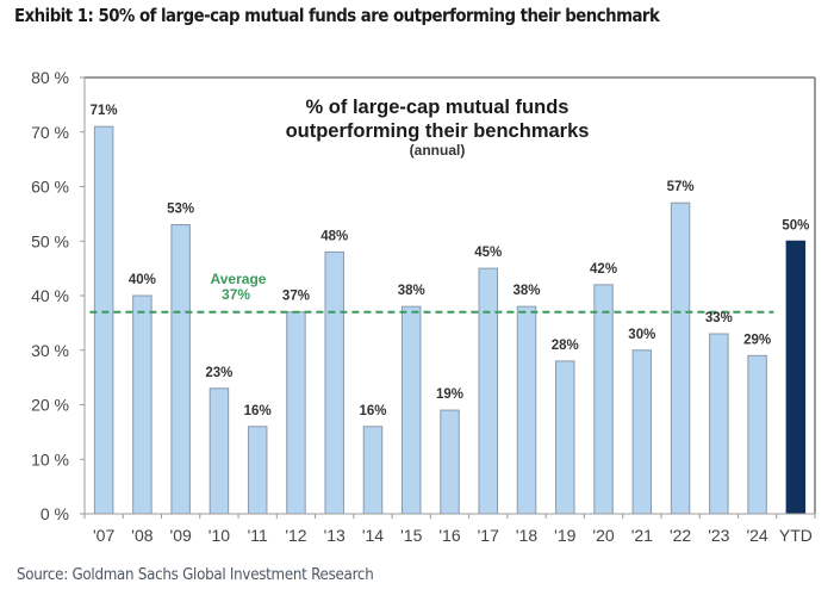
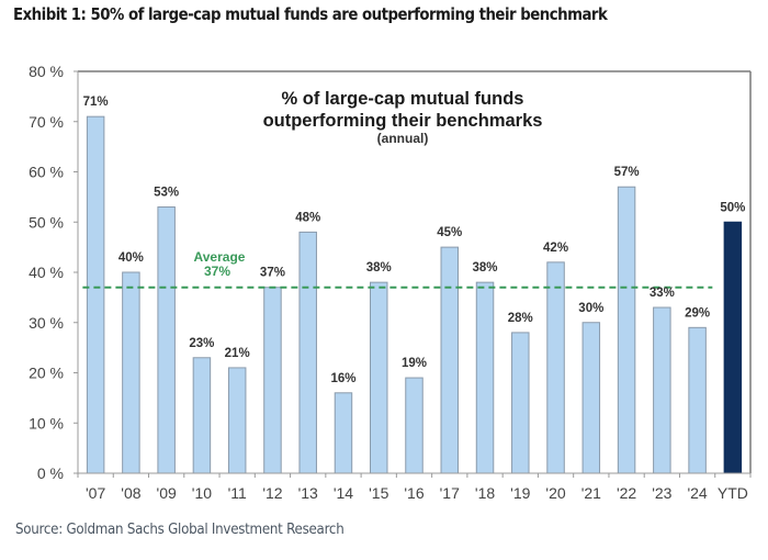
'11: 16% -> 21%
